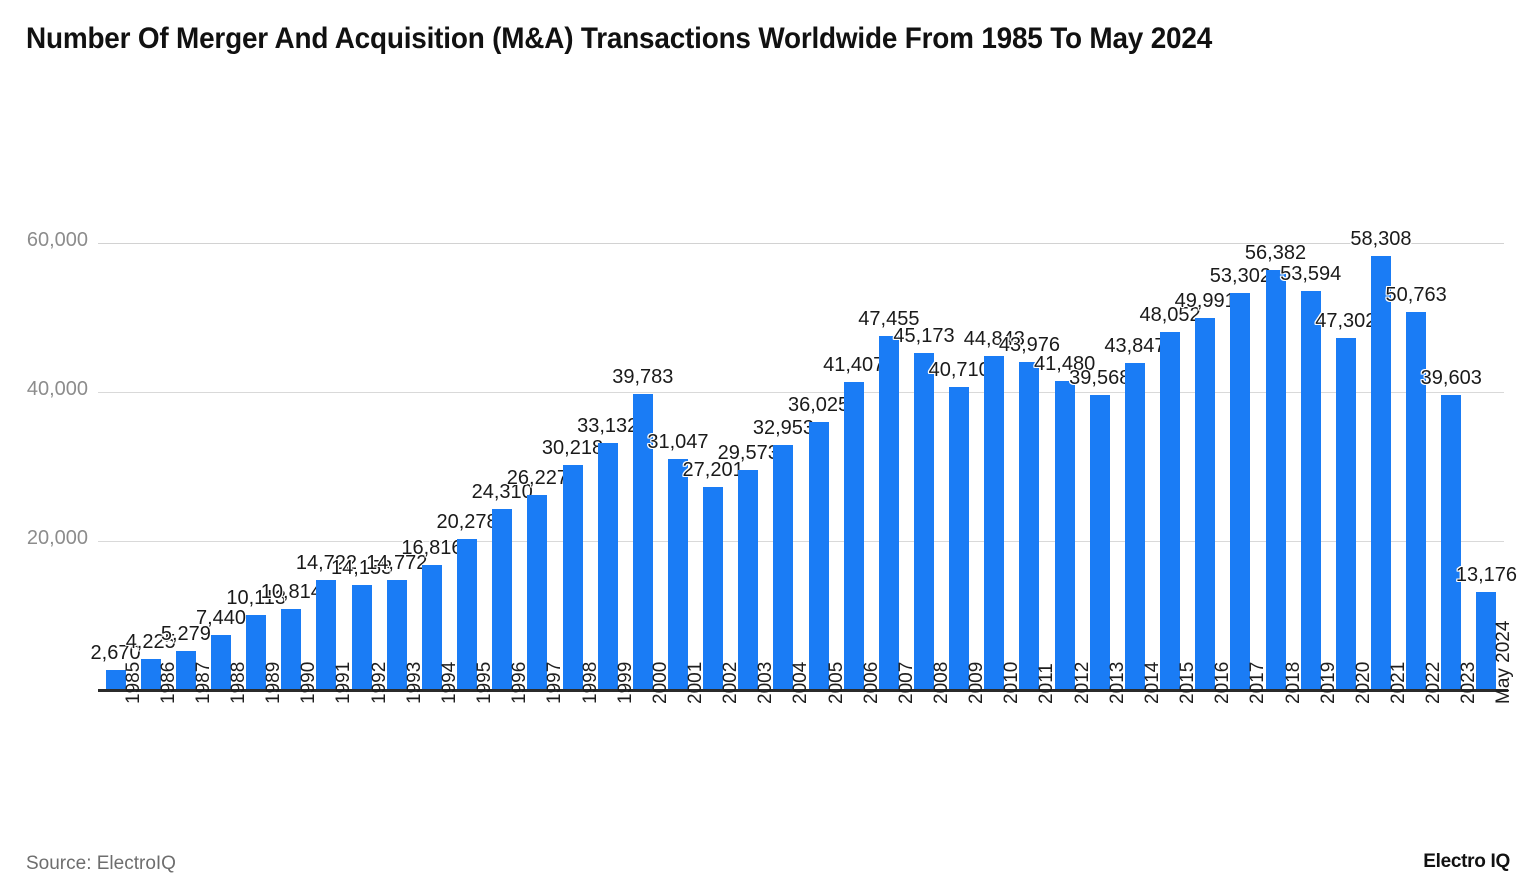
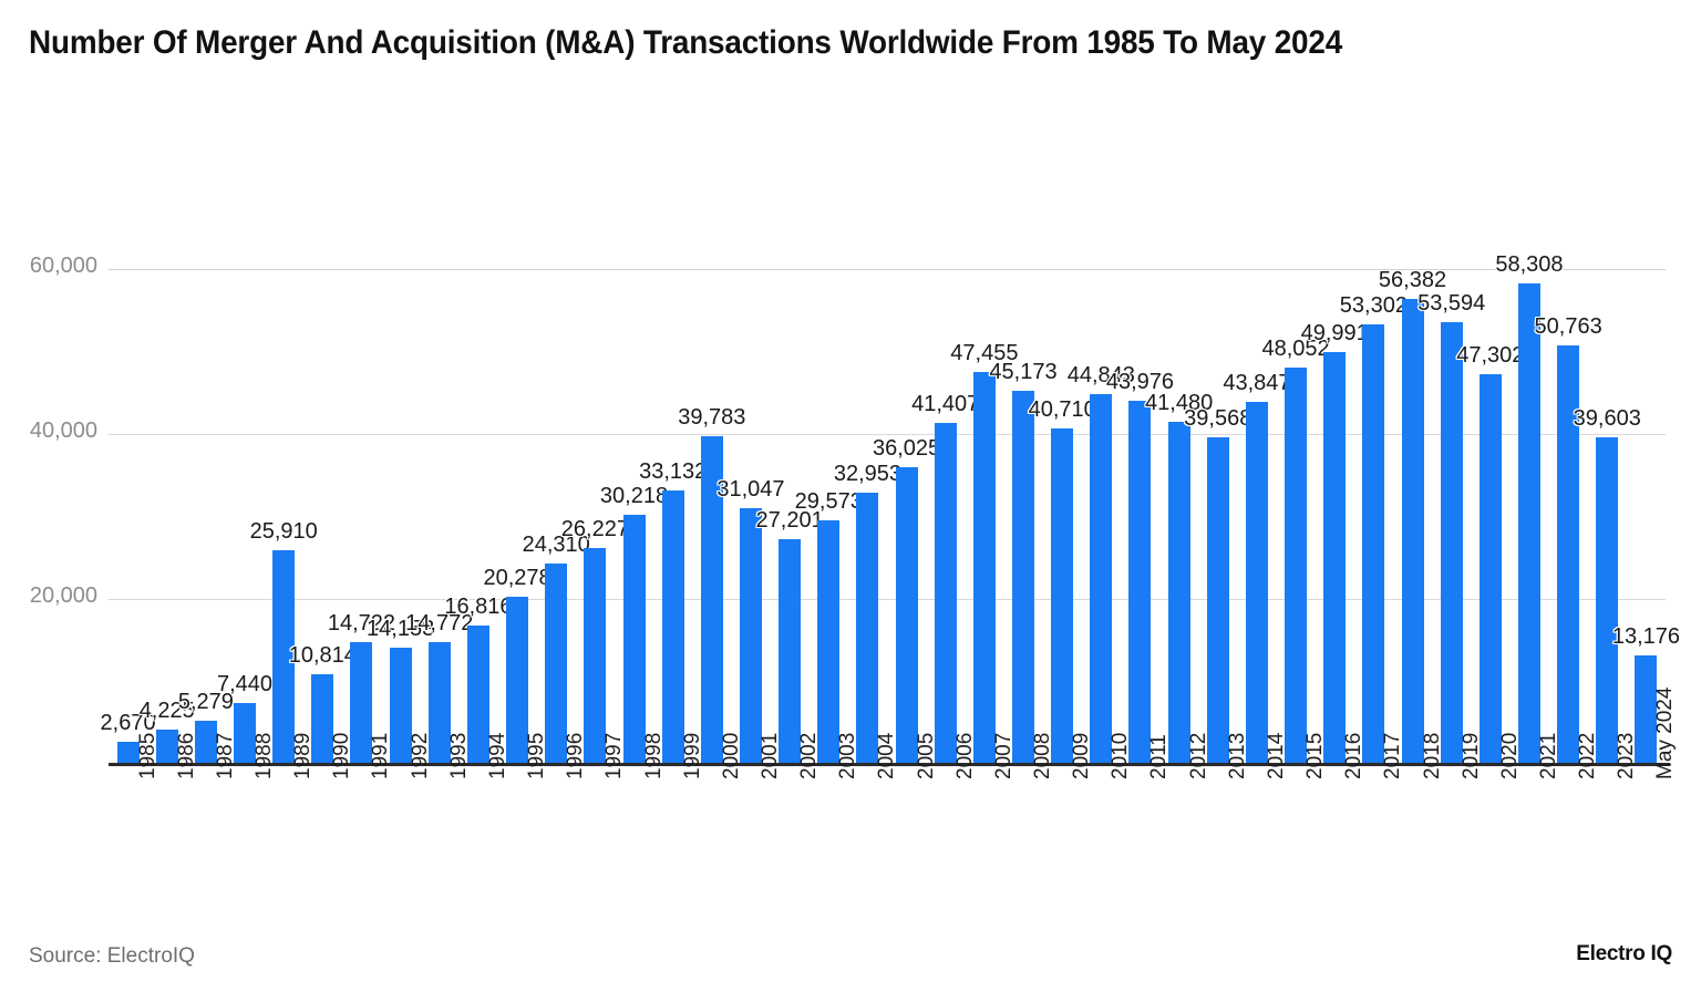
1989: 10,113 -> 25,910
